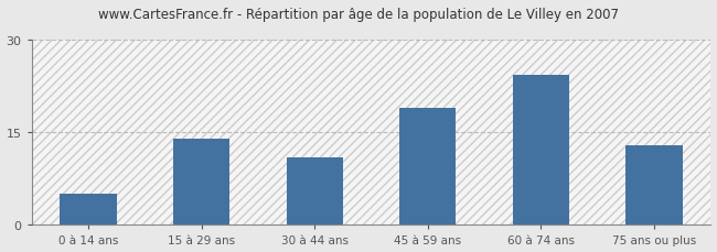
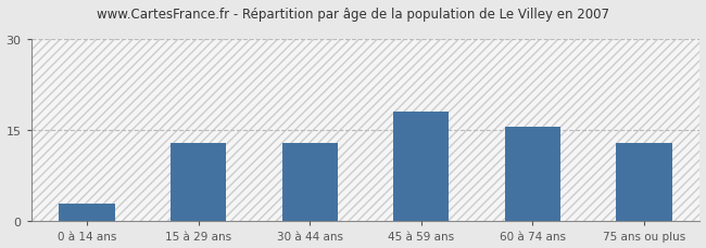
0 à 14 ans: 5.0 -> 3.0
15 à 29 ans: 14.0 -> 13.0
30 à 44 ans: 11.0 -> 13.0
45 à 59 ans: 19.0 -> 18.0
60 à 74 ans: 24.4 -> 15.5
